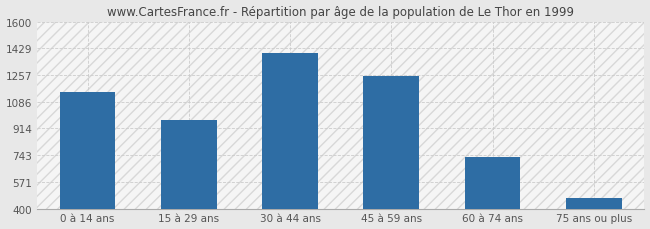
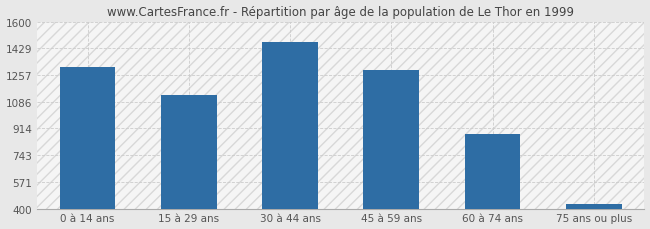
0 à 14 ans: 1150 -> 1310
15 à 29 ans: 970 -> 1130
30 à 44 ans: 1400 -> 1470
45 à 59 ans: 1250 -> 1290
60 à 74 ans: 730 -> 880
75 ans ou plus: 470 -> 430
